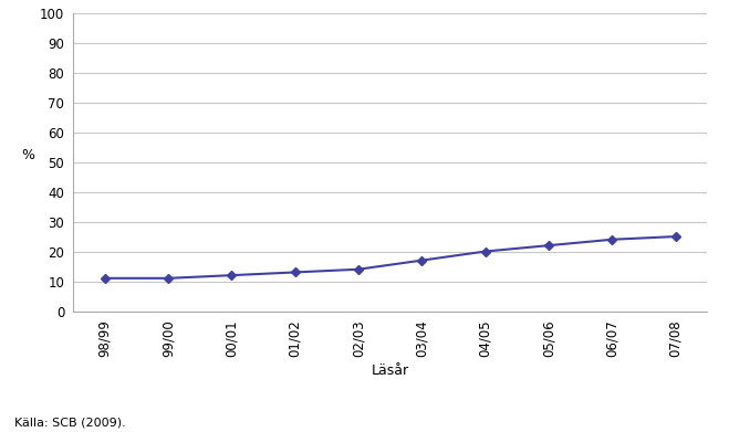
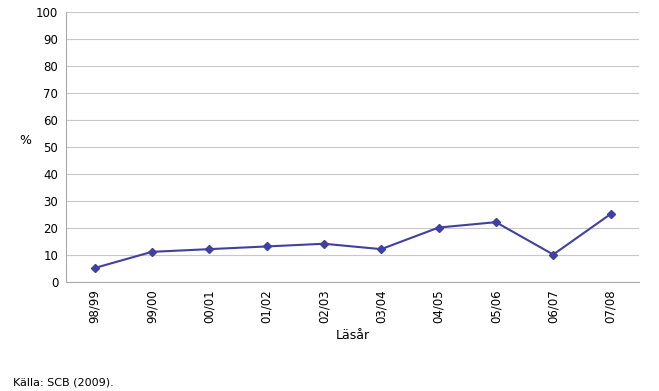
98/99: 11 -> 5
03/04: 17 -> 12
06/07: 24 -> 10
